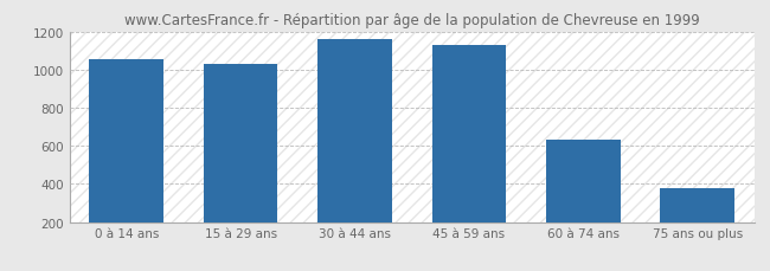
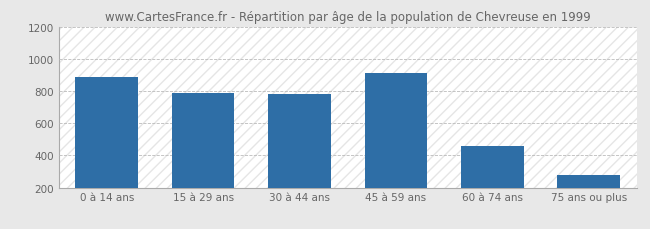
0 à 14 ans: 1060 -> 890
15 à 29 ans: 1030 -> 790
30 à 44 ans: 1160 -> 780
45 à 59 ans: 1130 -> 910
60 à 74 ans: 640 -> 460
75 ans ou plus: 380 -> 280
